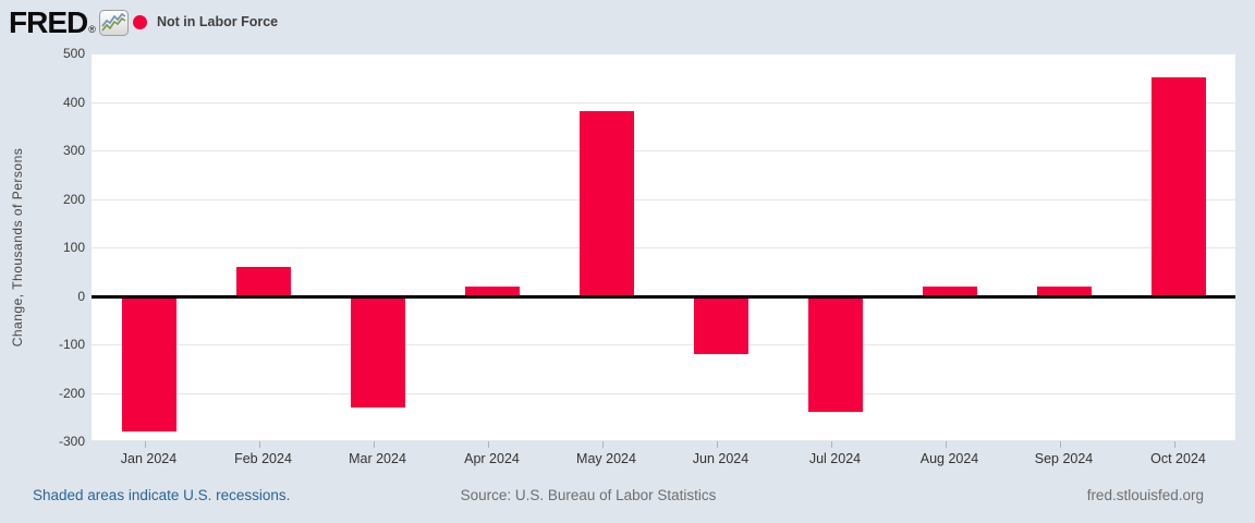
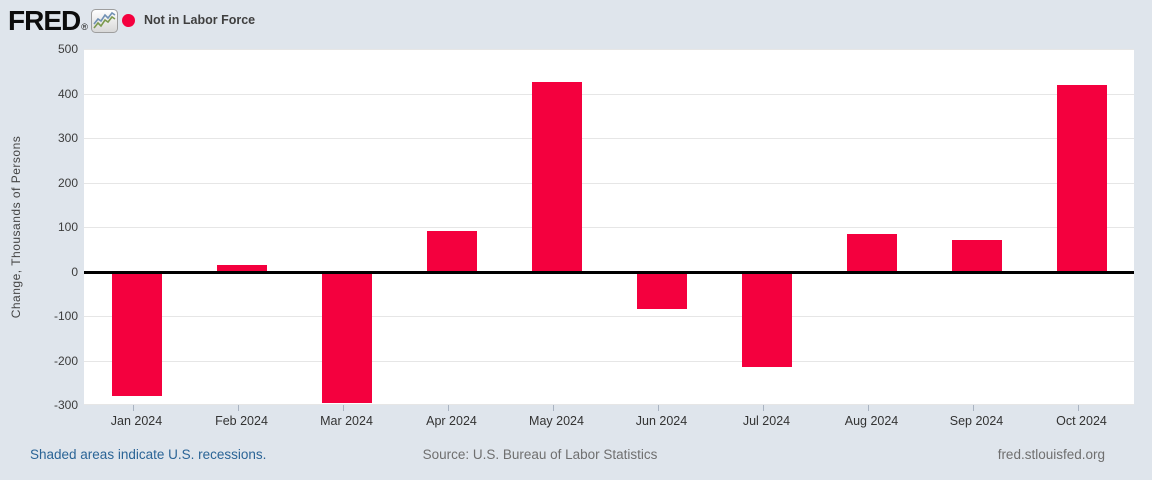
Feb 2024: 60 -> 20
Mar 2024: -230 -> -300
Apr 2024: 20 -> 90
May 2024: 380 -> 420
Jun 2024: -120 -> -80
Jul 2024: -240 -> -220
Aug 2024: 20 -> 80
Sep 2024: 20 -> 70
Oct 2024: 450 -> 420
